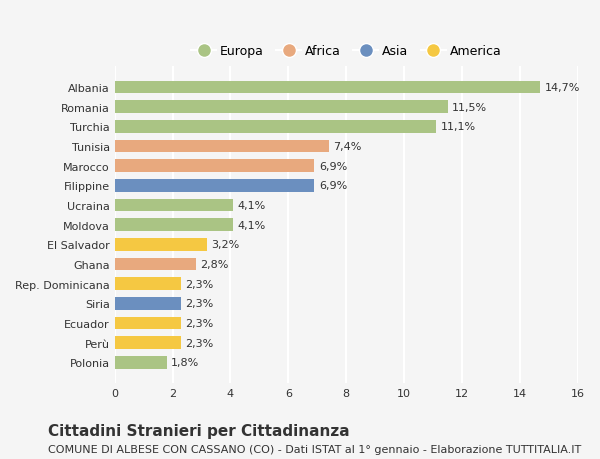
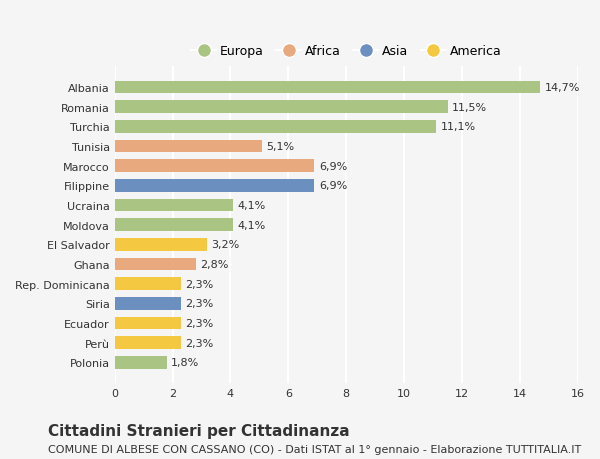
Tunisia: 7,4% -> 5,1%
